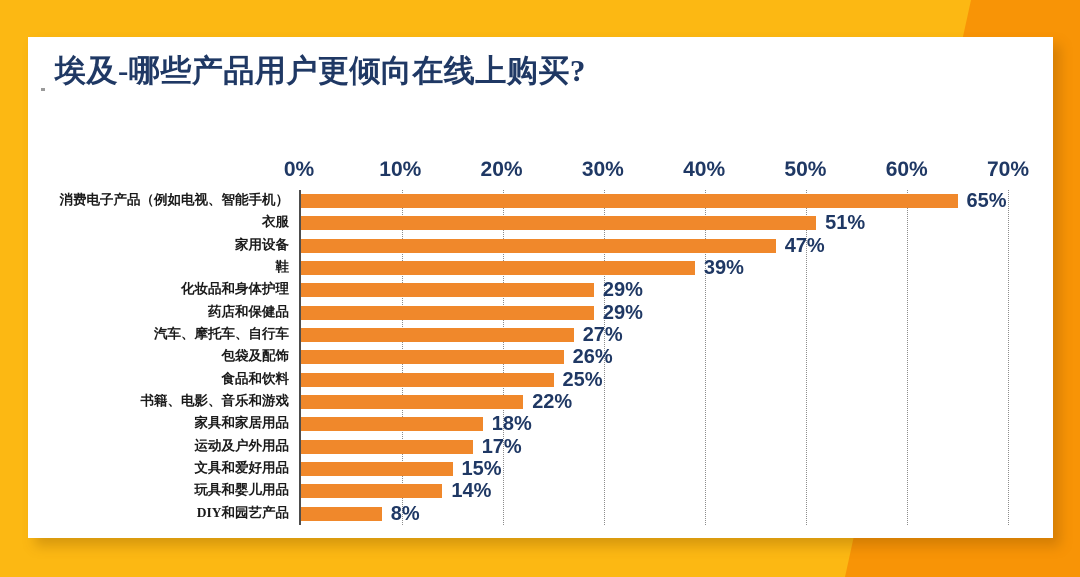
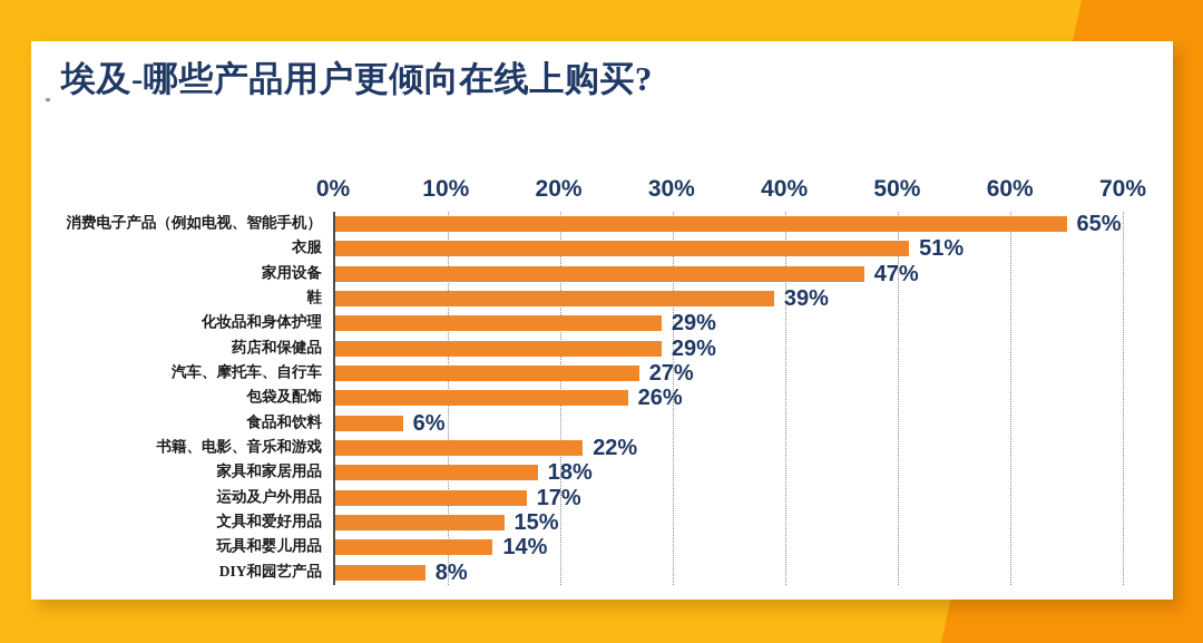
食品和饮料: 25% -> 6%
